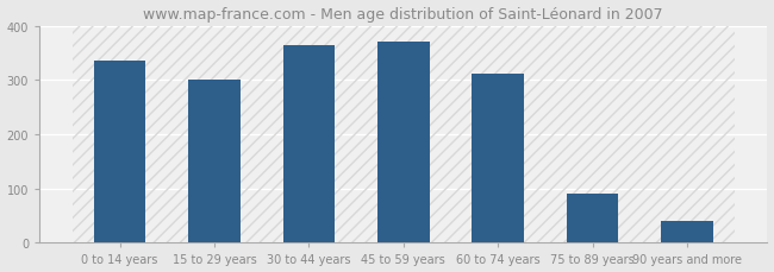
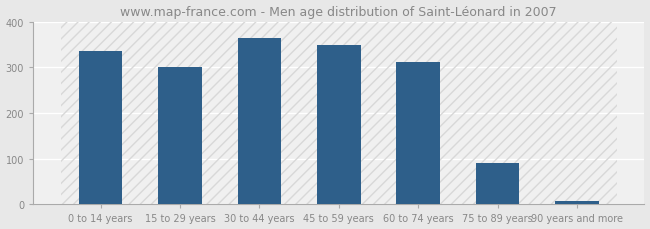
45 to 59 years: 370 -> 348
90 years and more: 40 -> 8
